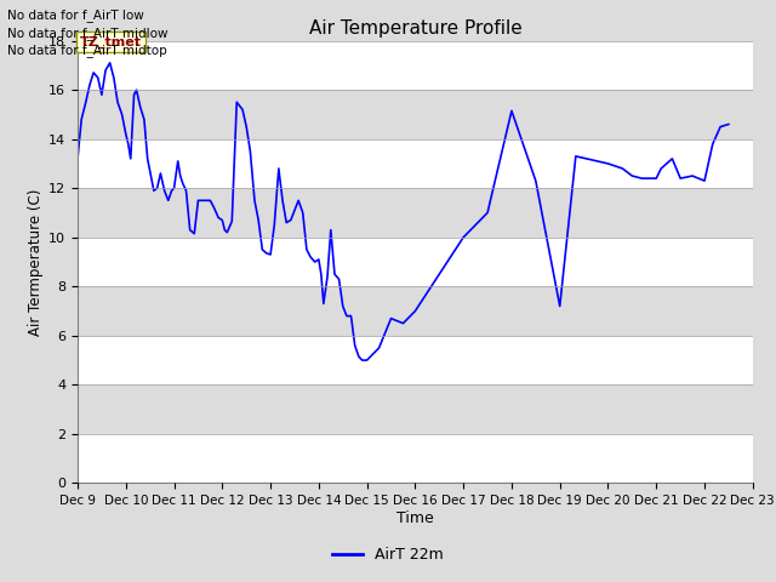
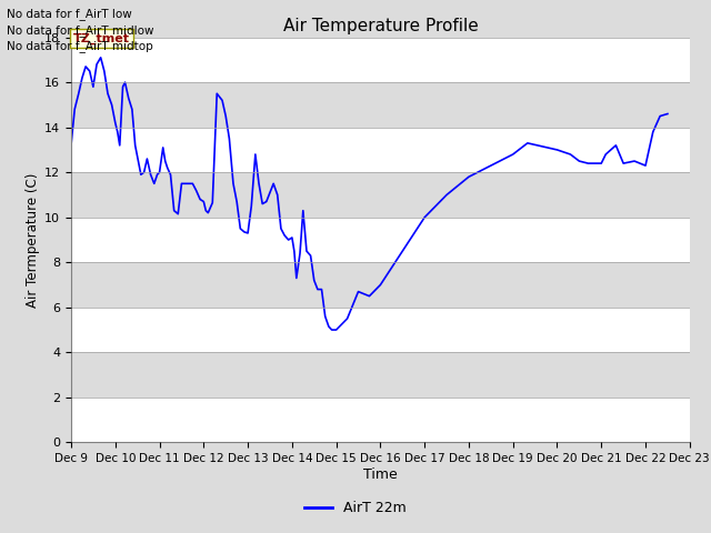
Dec 18: 15.15 -> 11.80
Dec 19: 7.20 -> 12.80
